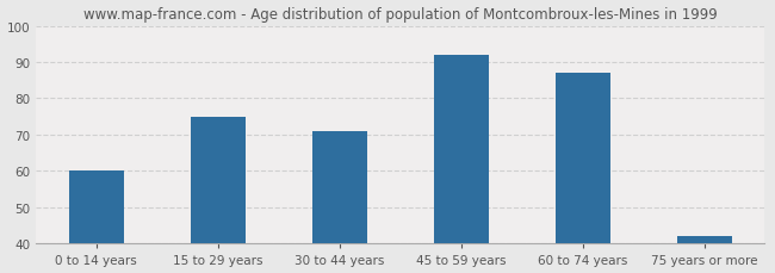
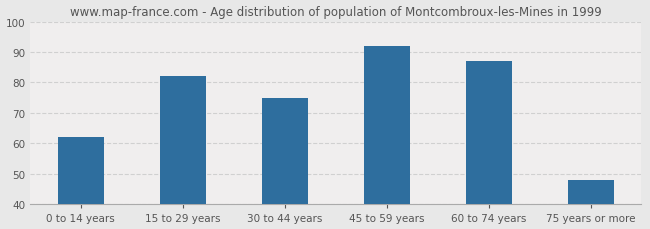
0 to 14 years: 60 -> 62
15 to 29 years: 75 -> 82
30 to 44 years: 71 -> 75
75 years or more: 42 -> 48
